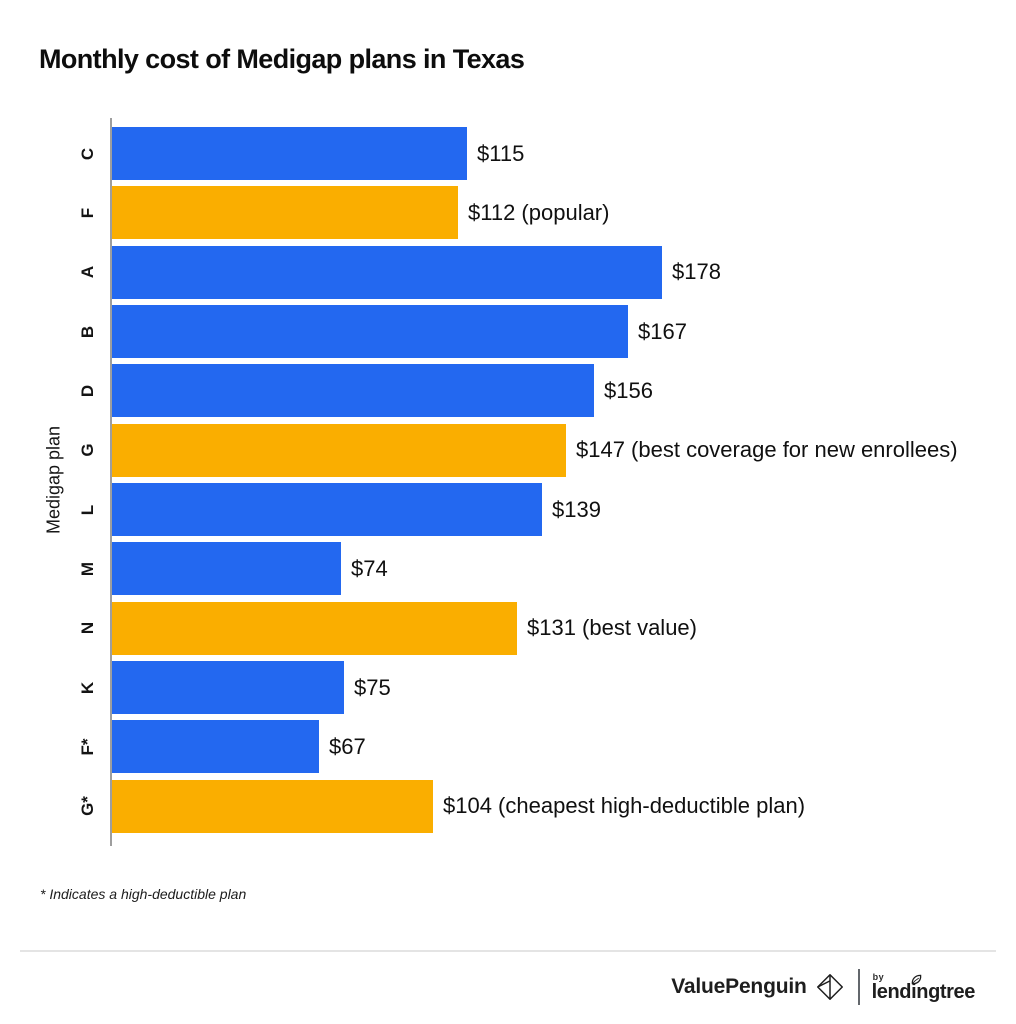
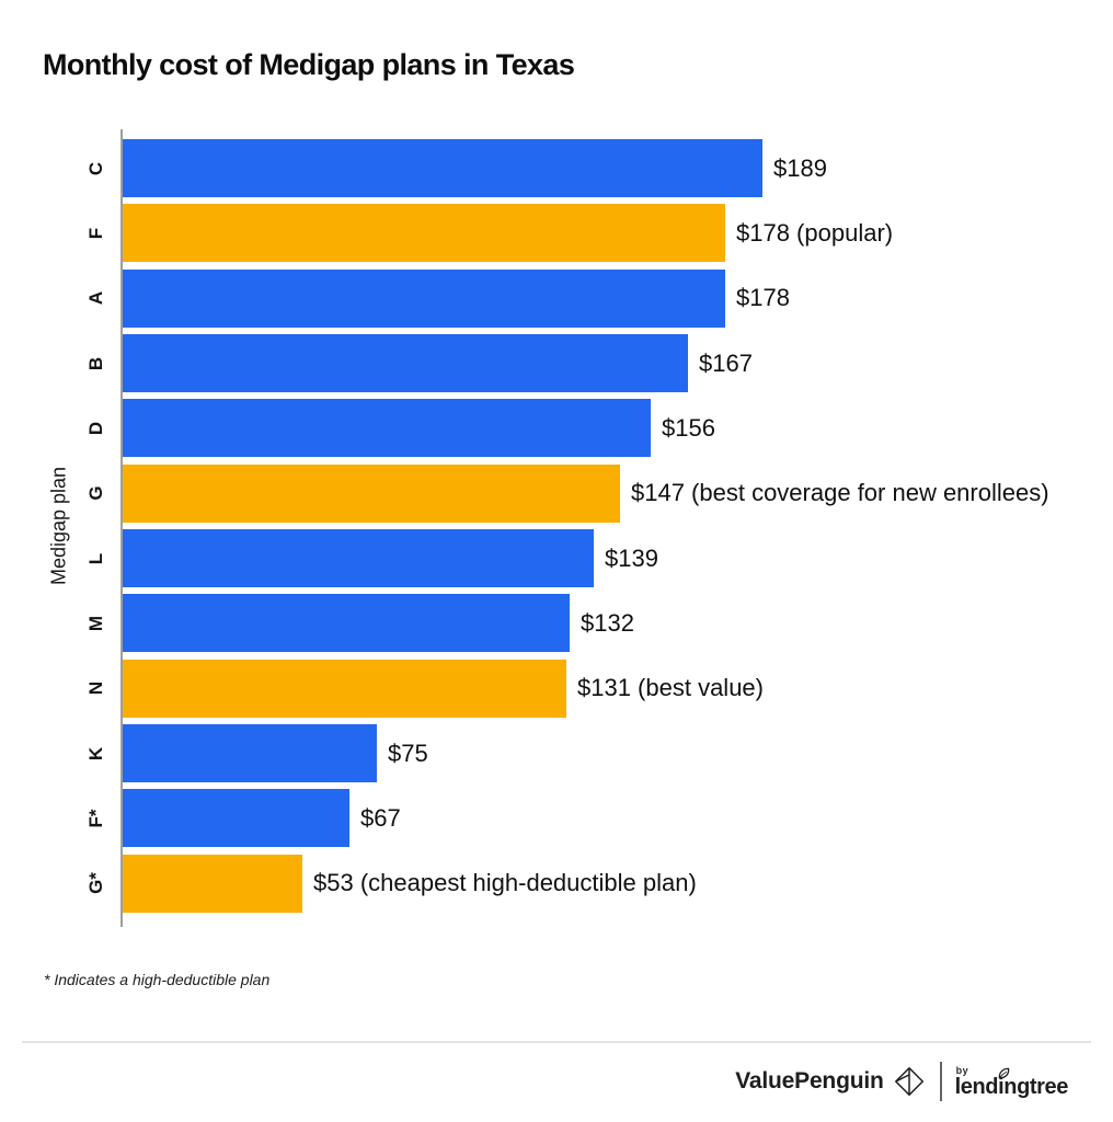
C: $115 -> $189
F: $112 -> $178
M: $74 -> $132
G*: $104 -> $53
